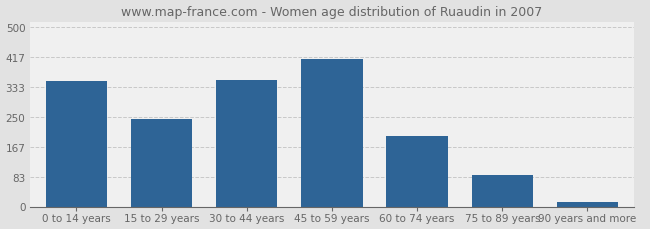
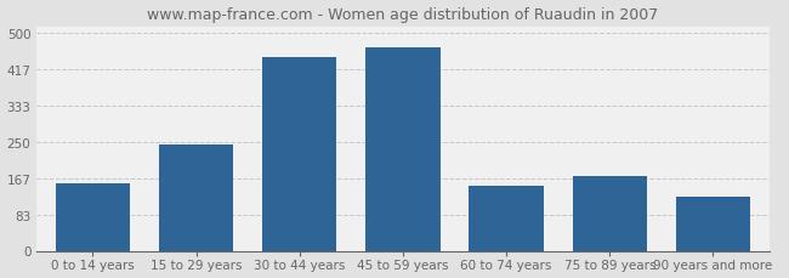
0 to 14 years: 348 -> 155
30 to 44 years: 352 -> 445
45 to 59 years: 410 -> 465
60 to 74 years: 196 -> 150
75 to 89 years: 88 -> 170
90 years and more: 13 -> 125
